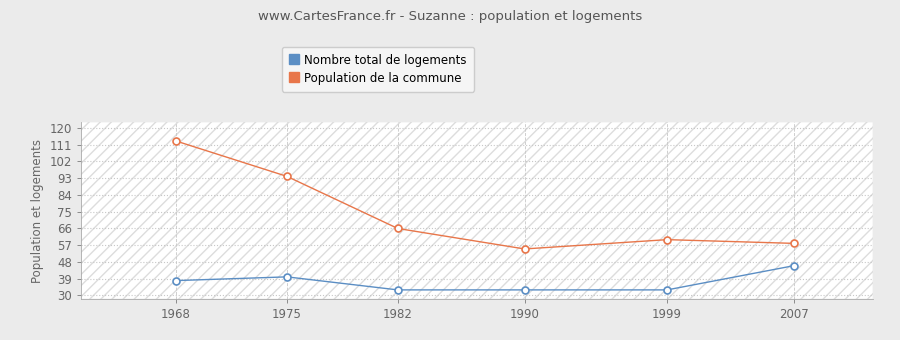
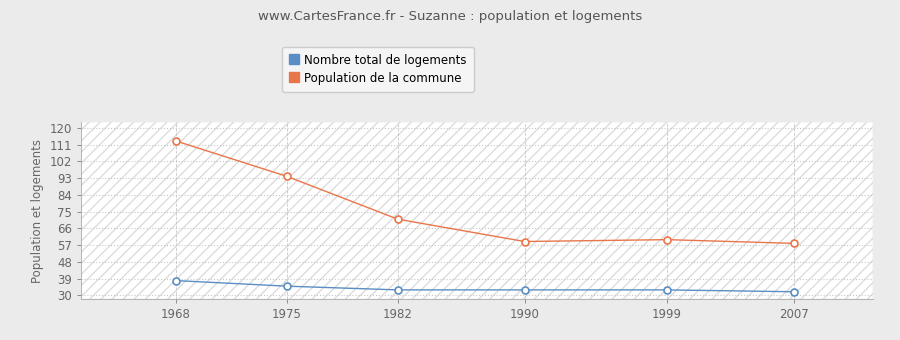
Nombre total de logements/1975: 40 -> 35
Population de la commune/1982: 66 -> 71
Population de la commune/1990: 55 -> 59
Nombre total de logements/2007: 46 -> 32
